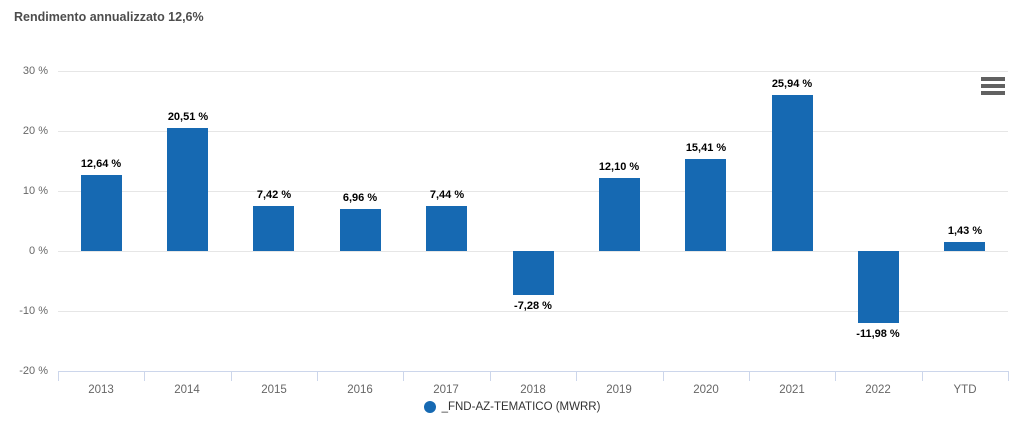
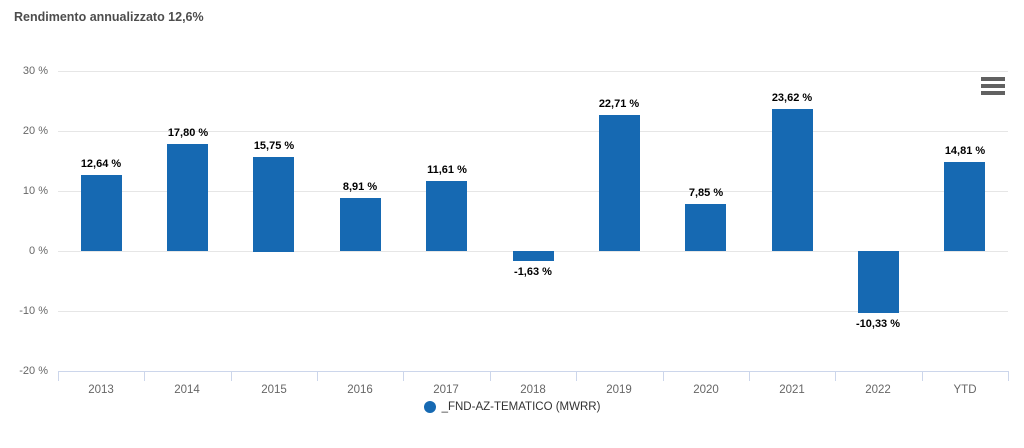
2014: 20,51 -> 17,80
2015: 7,42 -> 15,75
2016: 6,96 -> 8,91
2017: 7,44 -> 11,61
2018: -7,28 -> -1,63
2019: 12,10 -> 22,71
2020: 15,41 -> 7,85
2021: 25,94 -> 23,62
2022: -11,98 -> -10,33
YTD: 1,43 -> 14,81
